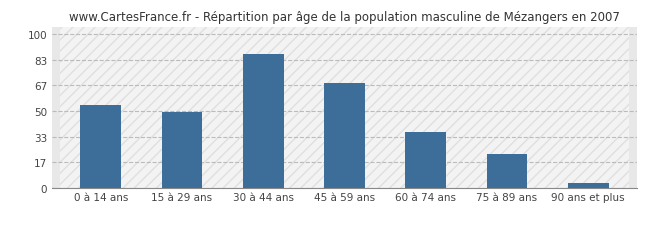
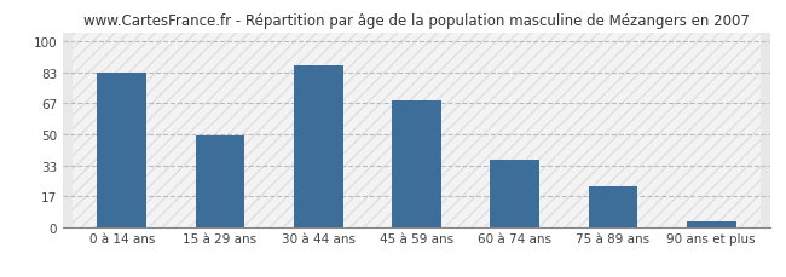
0 à 14 ans: 54 -> 83
